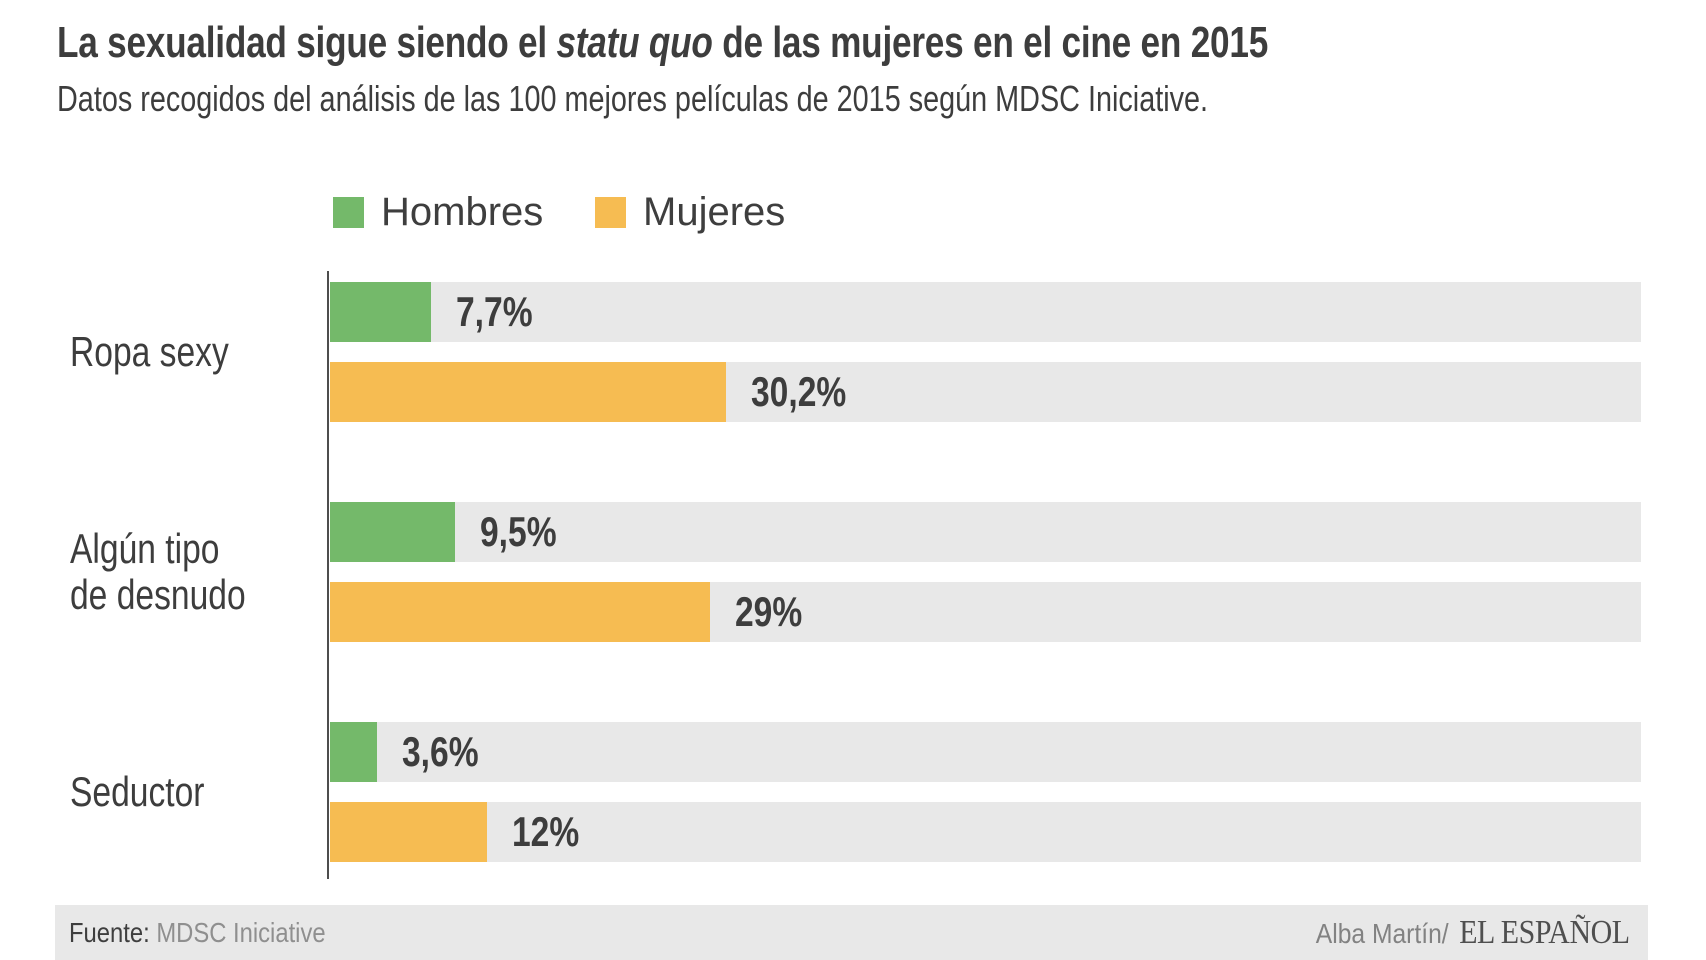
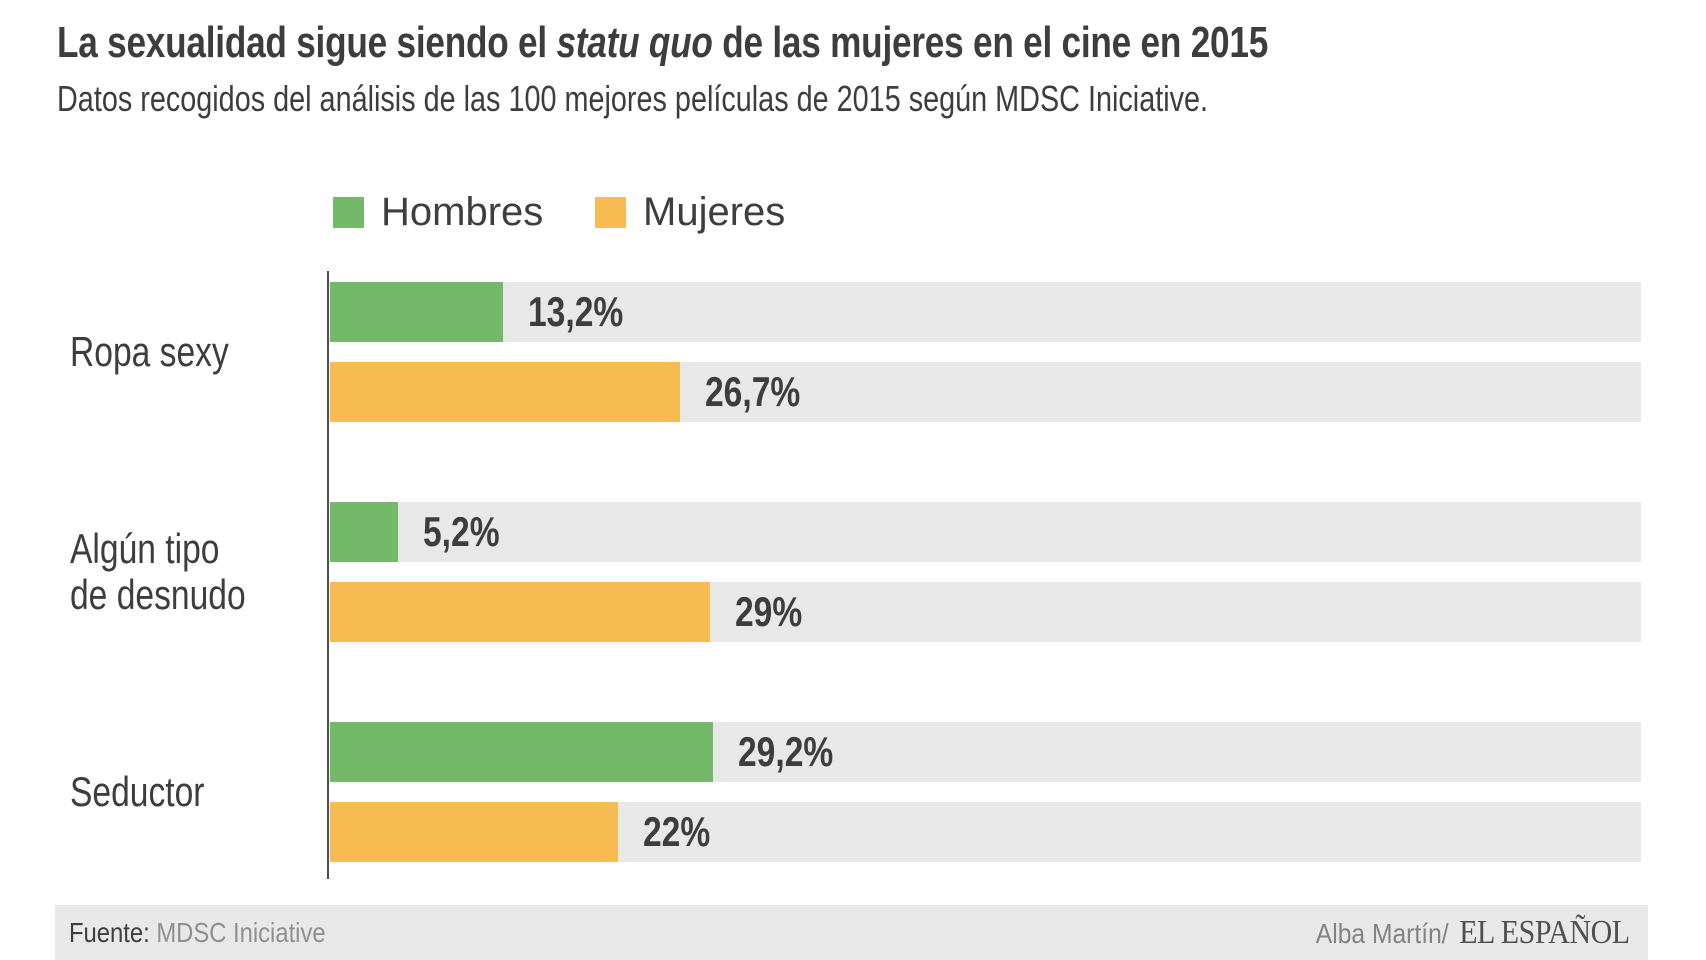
Hombres/Ropa sexy: 7,7% -> 13,2%
Mujeres/Ropa sexy: 30,2% -> 26,7%
Hombres/Algún tipo de desnudo: 9,5% -> 5,2%
Hombres/Seductor: 3,6% -> 29,2%
Mujeres/Seductor: 12% -> 22%
